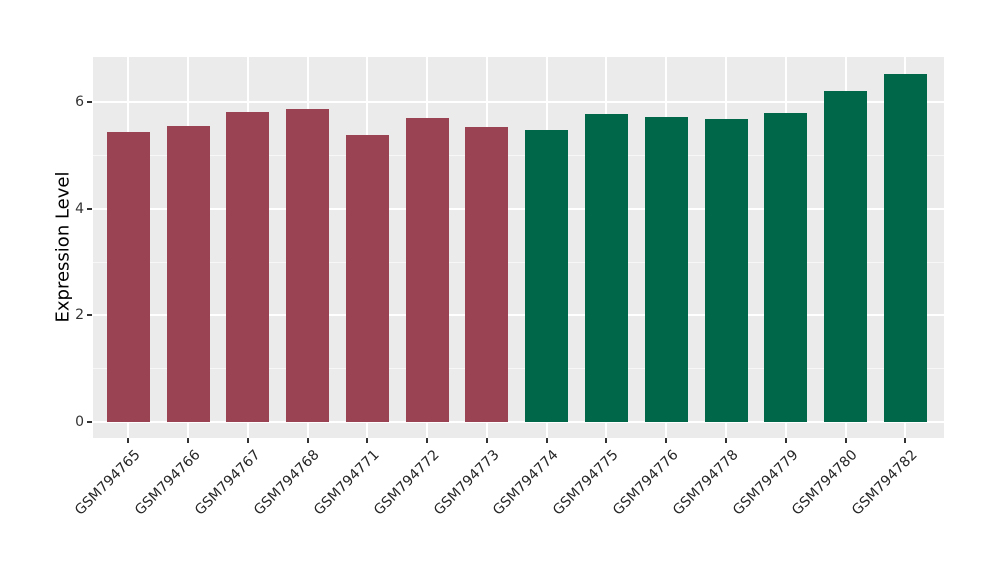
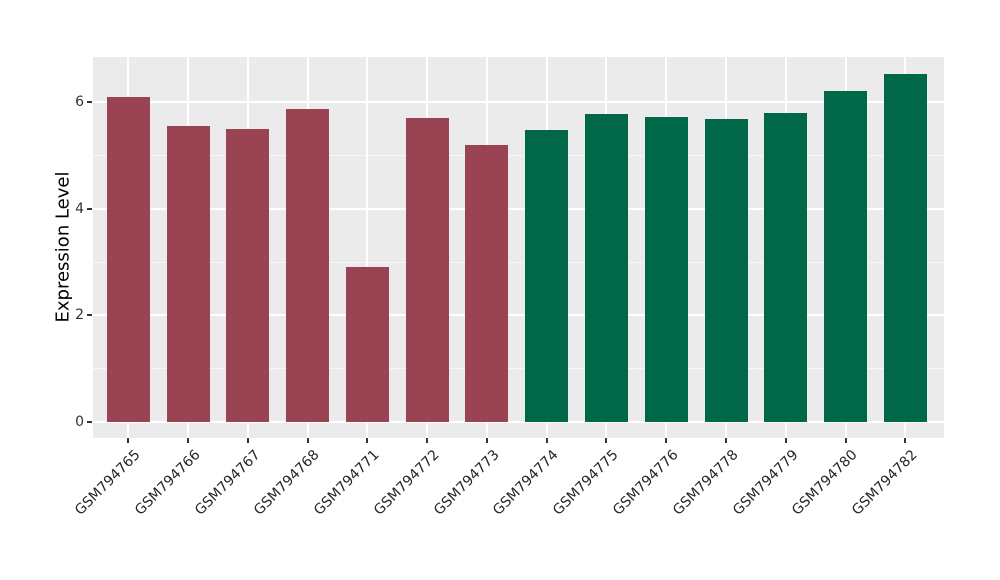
GSM794765: 5.4 -> 6.1
GSM794767: 5.8 -> 5.5
GSM794771: 5.4 -> 2.9
GSM794773: 5.5 -> 5.2
